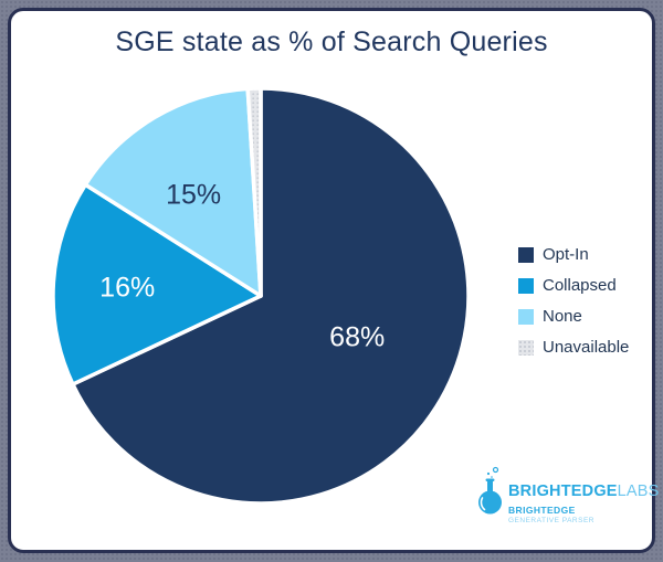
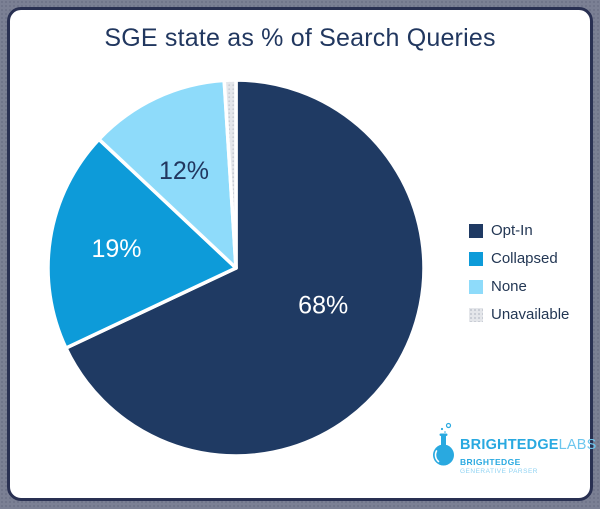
Collapsed: 16% -> 19%
None: 15% -> 12%
